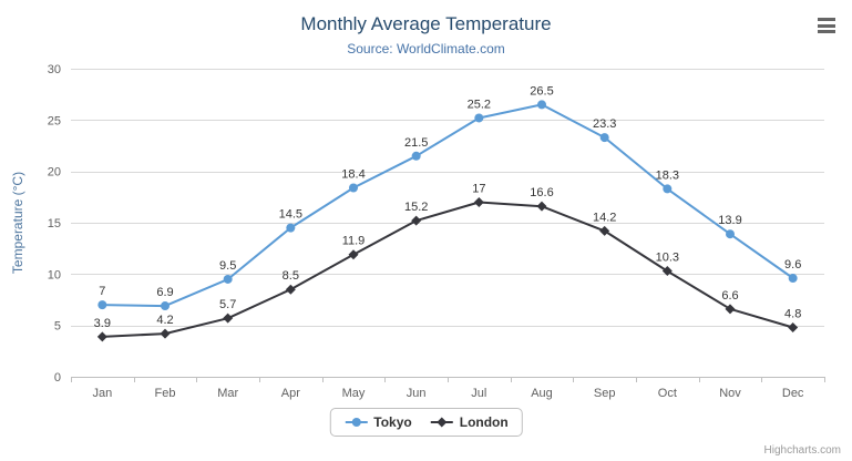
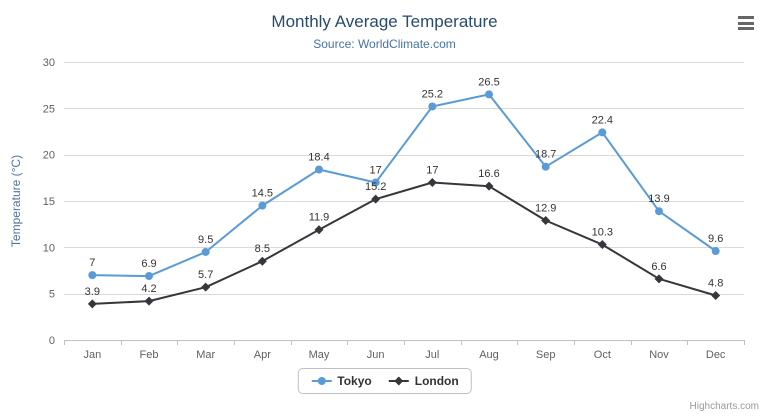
Tokyo/Jun: 21.5 -> 17
Tokyo/Sep: 23.3 -> 18.7
London/Sep: 14.2 -> 12.9
Tokyo/Oct: 18.3 -> 22.4
